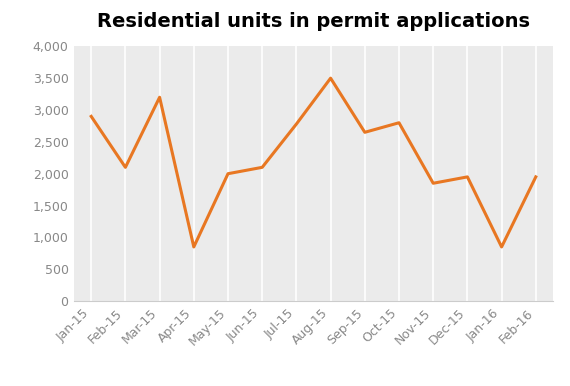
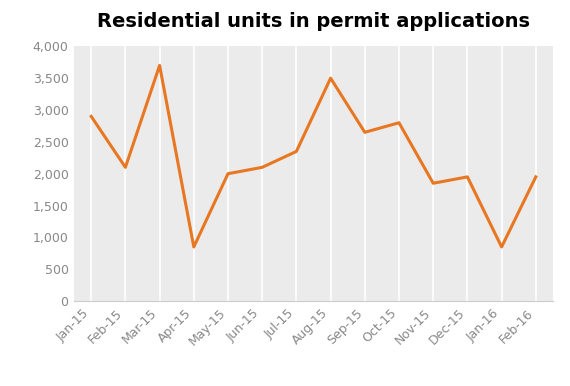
Mar-15: 3,200 -> 3,700
Jul-15: 2,780 -> 2,350
